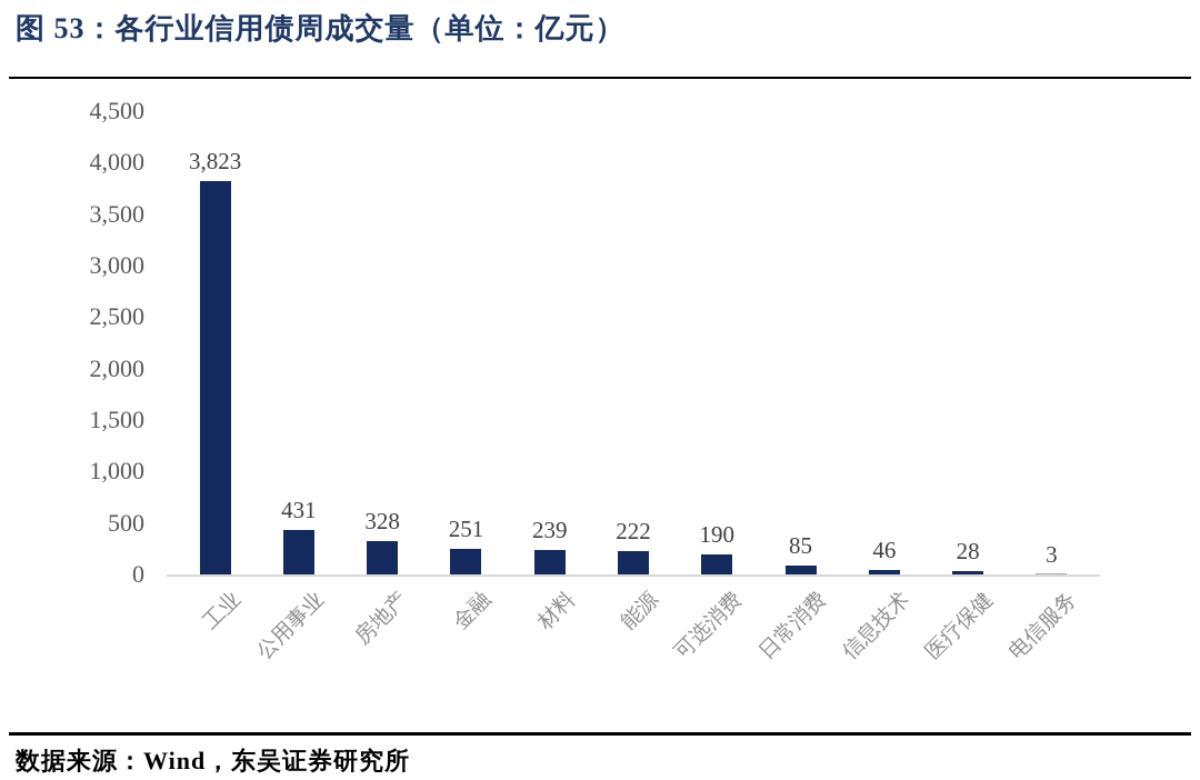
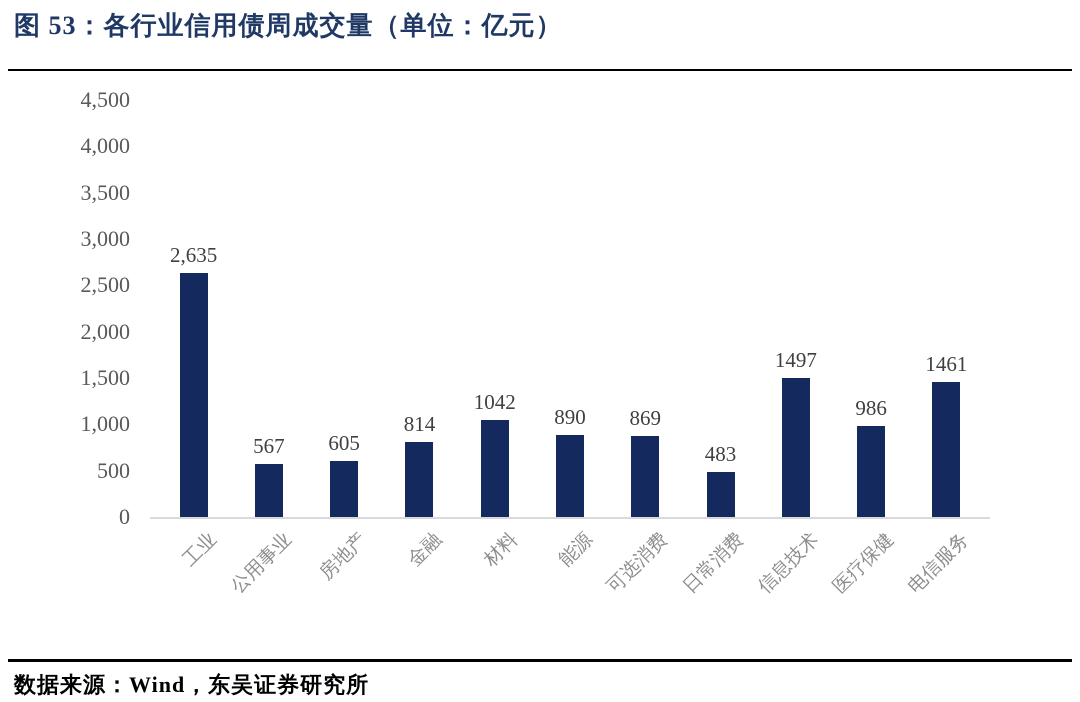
工业: 3,823 -> 2,635
公用事业: 431 -> 567
房地产: 328 -> 605
金融: 251 -> 814
材料: 239 -> 1042
能源: 222 -> 890
可选消费: 190 -> 869
日常消费: 85 -> 483
信息技术: 46 -> 1497
医疗保健: 28 -> 986
电信服务: 3 -> 1461
